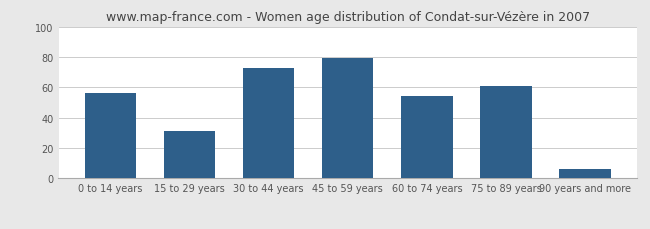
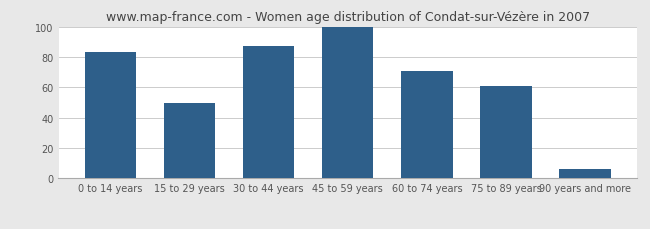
0 to 14 years: 56 -> 83
15 to 29 years: 31 -> 50
30 to 44 years: 73 -> 87
45 to 59 years: 79 -> 100
60 to 74 years: 54 -> 71
